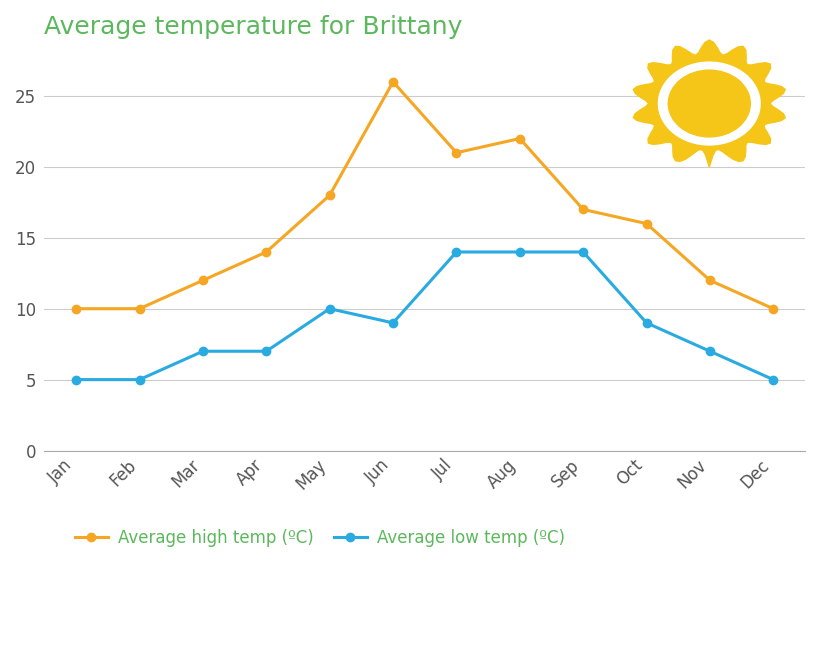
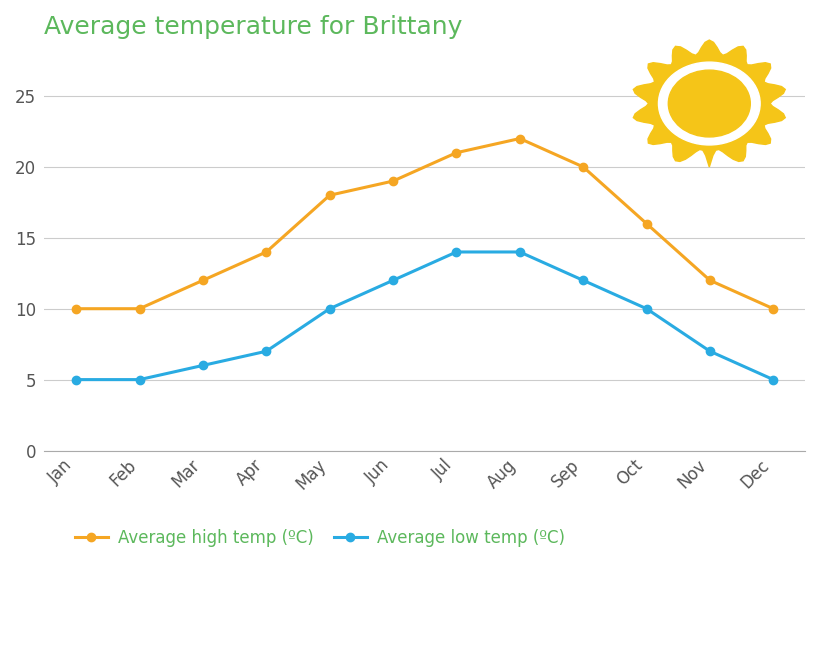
Average low temp (ºC)/Mar: 7 -> 6
Average high temp (ºC)/Jun: 26 -> 19
Average low temp (ºC)/Jun: 9 -> 12
Average high temp (ºC)/Sep: 17 -> 20
Average low temp (ºC)/Sep: 14 -> 12
Average low temp (ºC)/Oct: 9 -> 10
